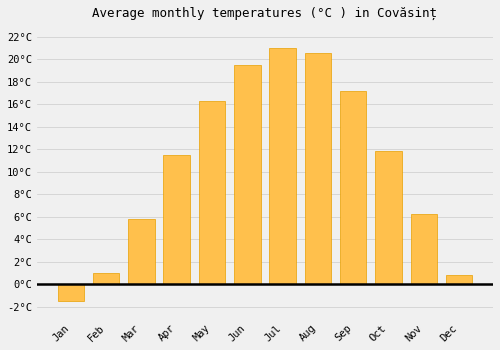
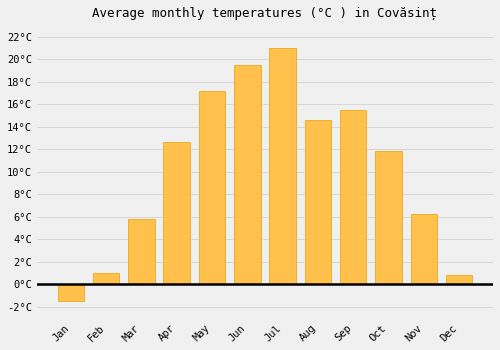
Apr: 11.5°C -> 12.6°C
May: 16.3°C -> 17.2°C
Aug: 20.5°C -> 14.6°C
Sep: 17.2°C -> 15.5°C
